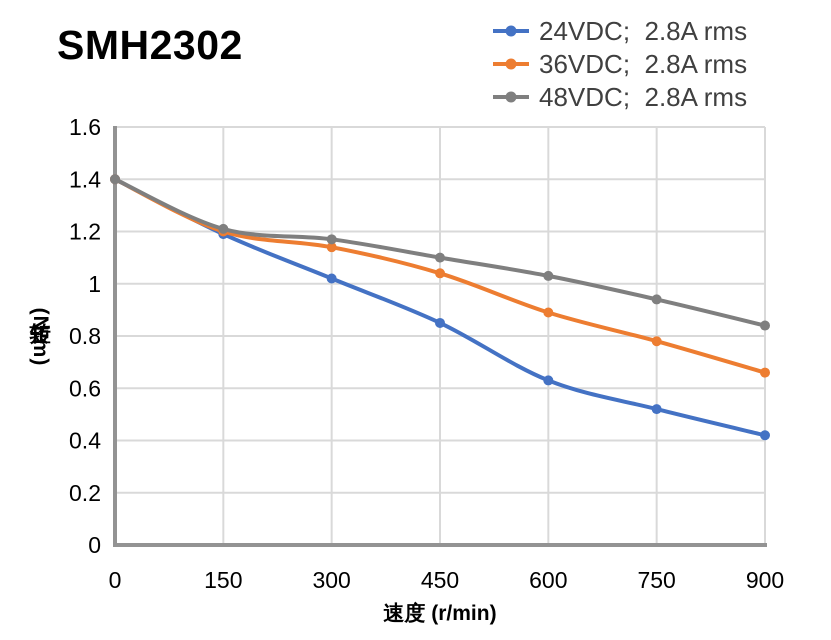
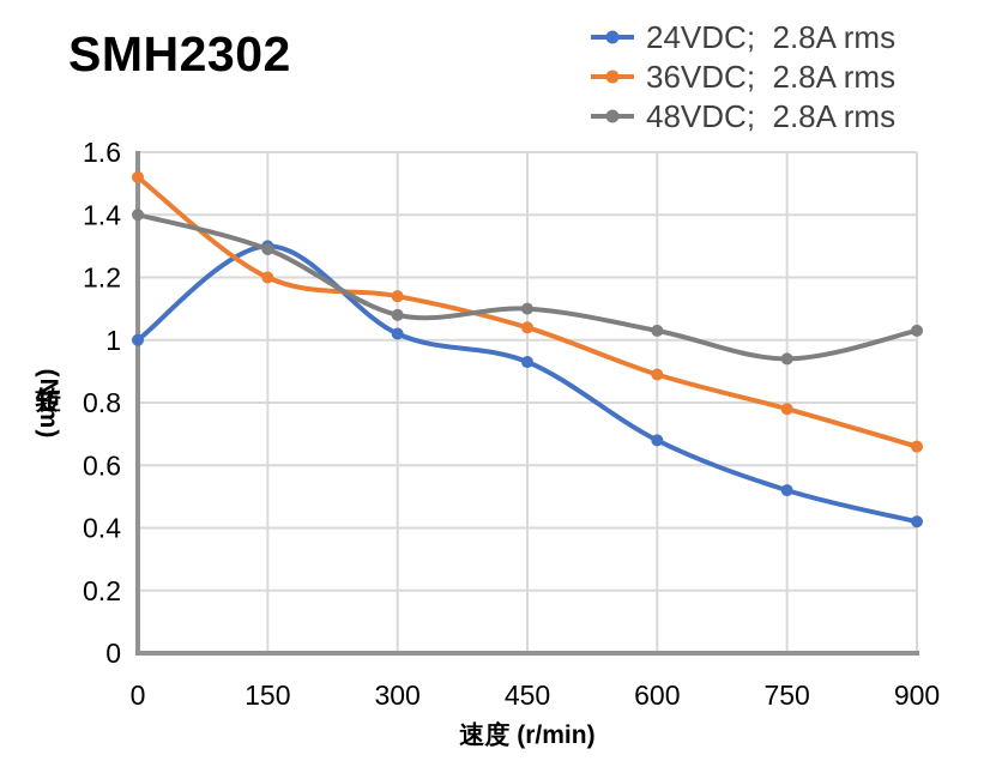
24VDC; 2.8A rms/0: 1.40 -> 1.00
36VDC; 2.8A rms/0: 1.40 -> 1.52
24VDC; 2.8A rms/150: 1.19 -> 1.30
48VDC; 2.8A rms/150: 1.21 -> 1.29
48VDC; 2.8A rms/300: 1.17 -> 1.08
24VDC; 2.8A rms/450: 0.85 -> 0.93
24VDC; 2.8A rms/600: 0.63 -> 0.68
48VDC; 2.8A rms/900: 0.84 -> 1.03
